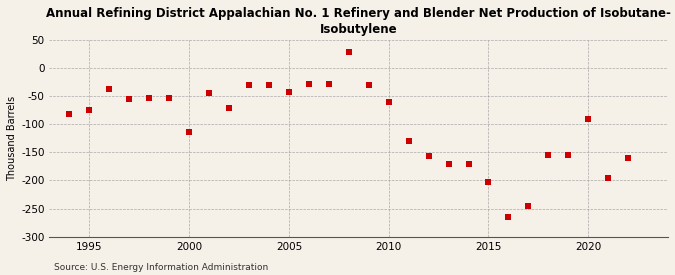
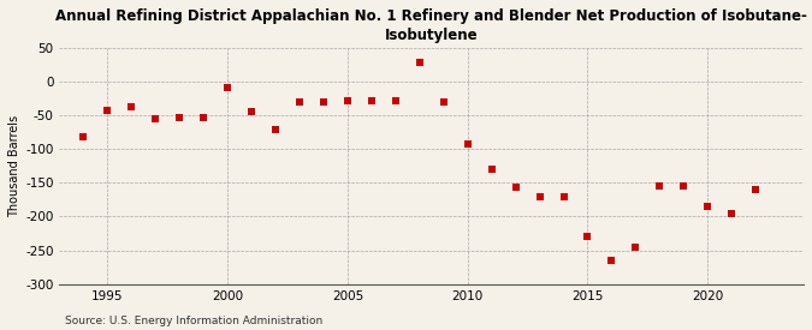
1995: -74 -> -42
2000: -114 -> -8
2005: -42 -> -28
2010: -60 -> -93
2015: -202 -> -230
2020: -90 -> -185
